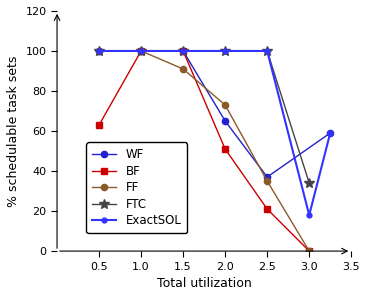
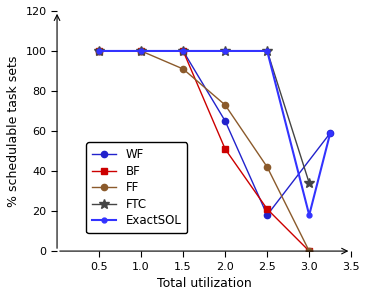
BF/0.5: 63 -> 100
WF/2.5: 37 -> 18
FF/2.5: 35 -> 42
